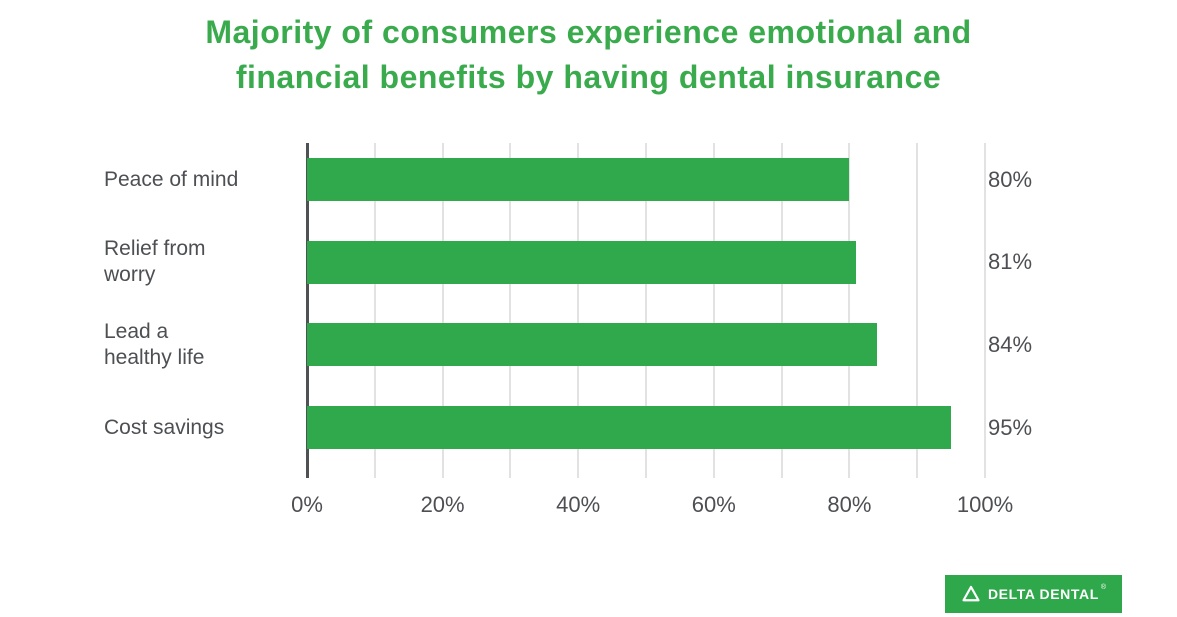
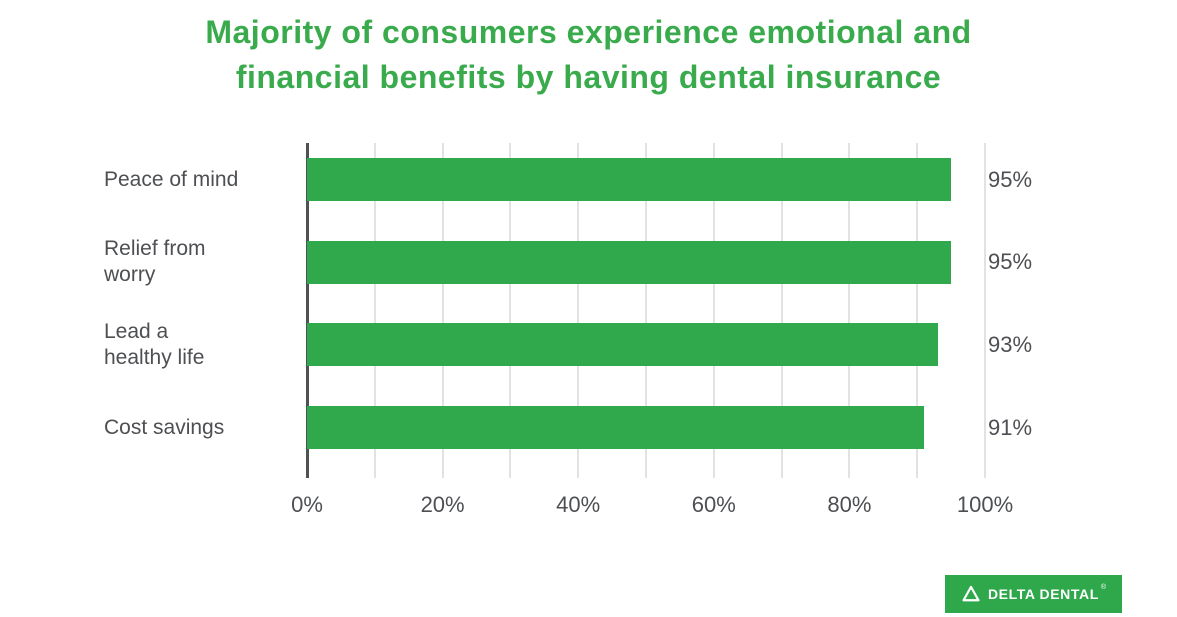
Peace of mind: 80% -> 95%
Relief from worry: 81% -> 95%
Lead a healthy life: 84% -> 93%
Cost savings: 95% -> 91%
